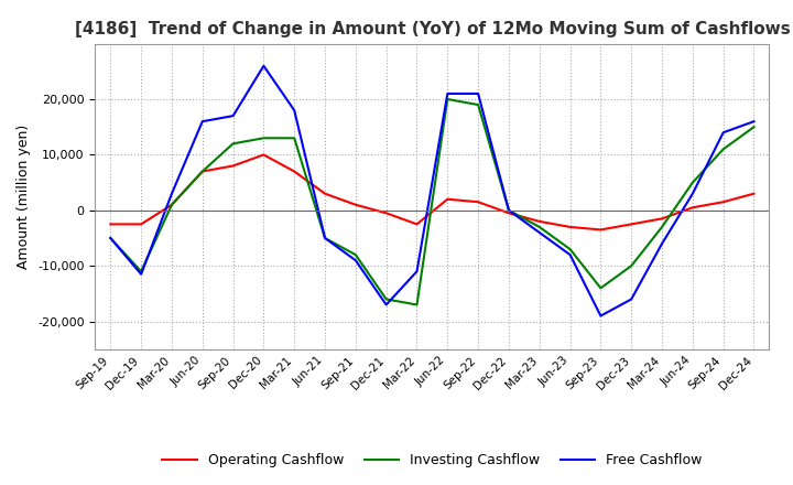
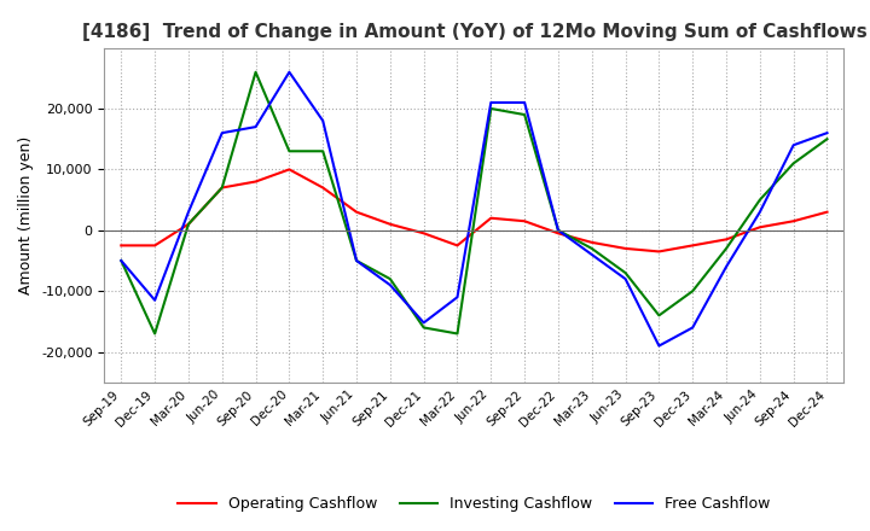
Investing Cashflow/Dec-19: -11,000 -> -17,000
Investing Cashflow/Sep-20: 12,000 -> 26,000
Free Cashflow/Dec-21: -17,000 -> -15,200
